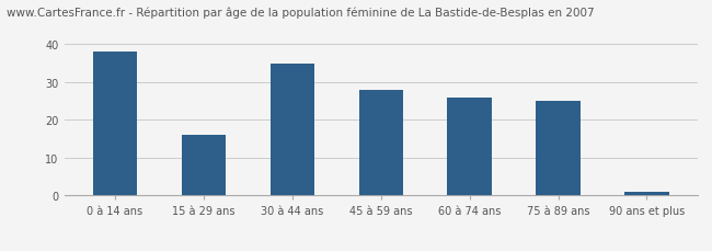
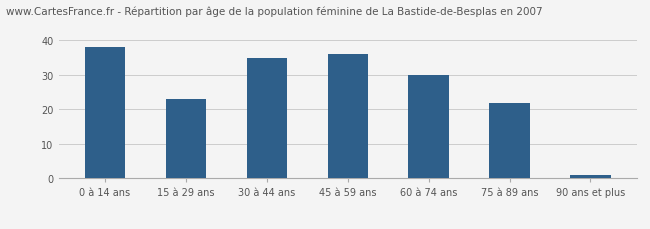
15 à 29 ans: 16 -> 23
45 à 59 ans: 28 -> 36
60 à 74 ans: 26 -> 30
75 à 89 ans: 25 -> 22
